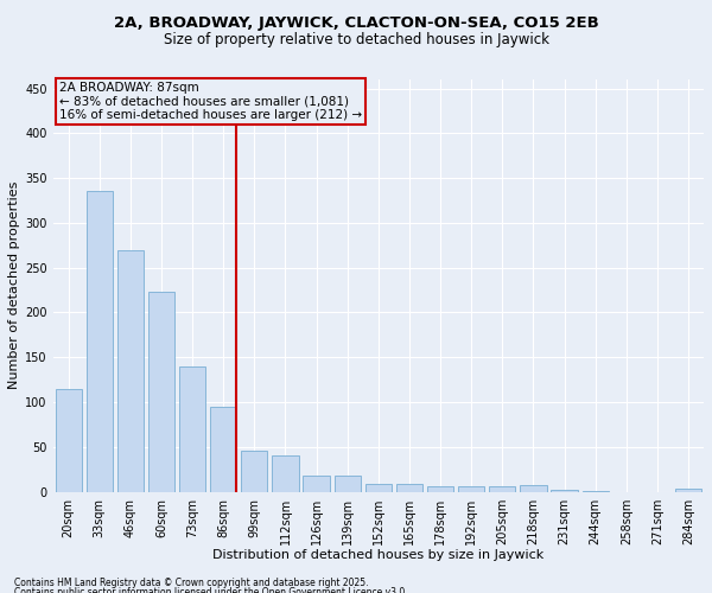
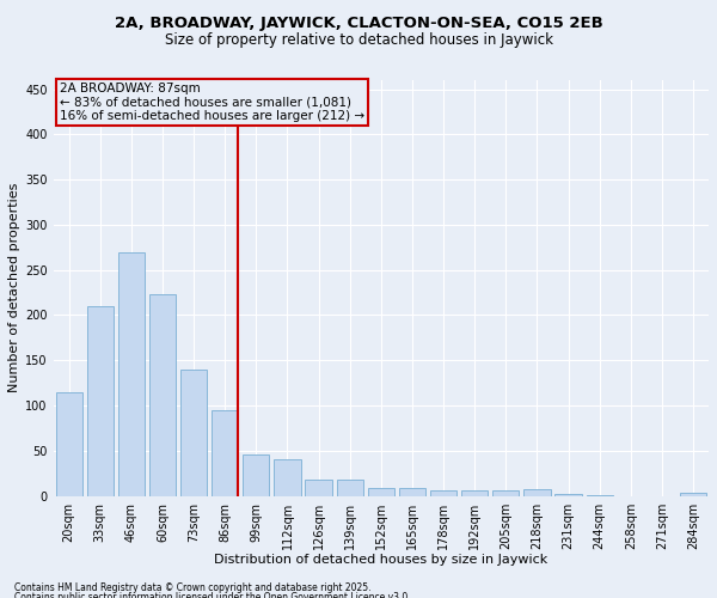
33sqm: 335 -> 210
